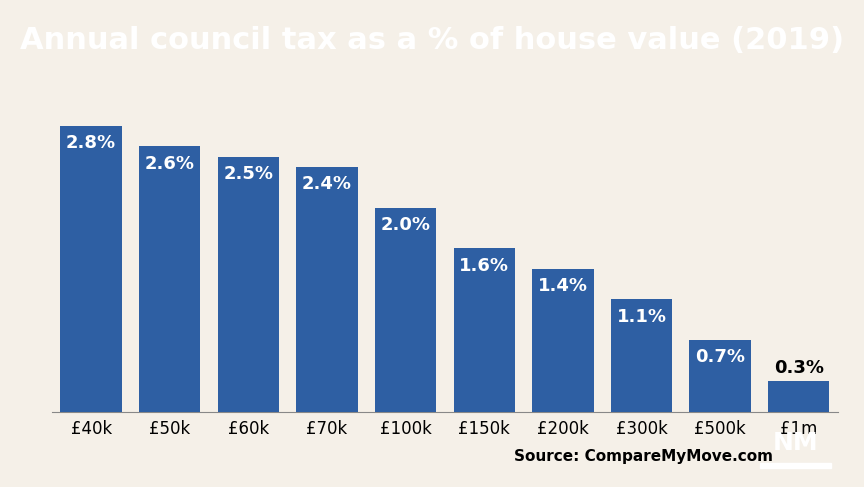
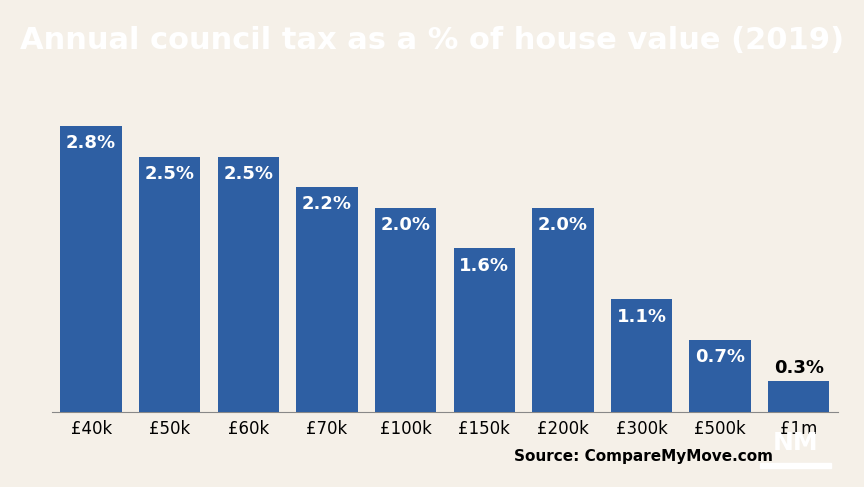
£50k: 2.6% -> 2.5%
£70k: 2.4% -> 2.2%
£200k: 1.4% -> 2.0%
